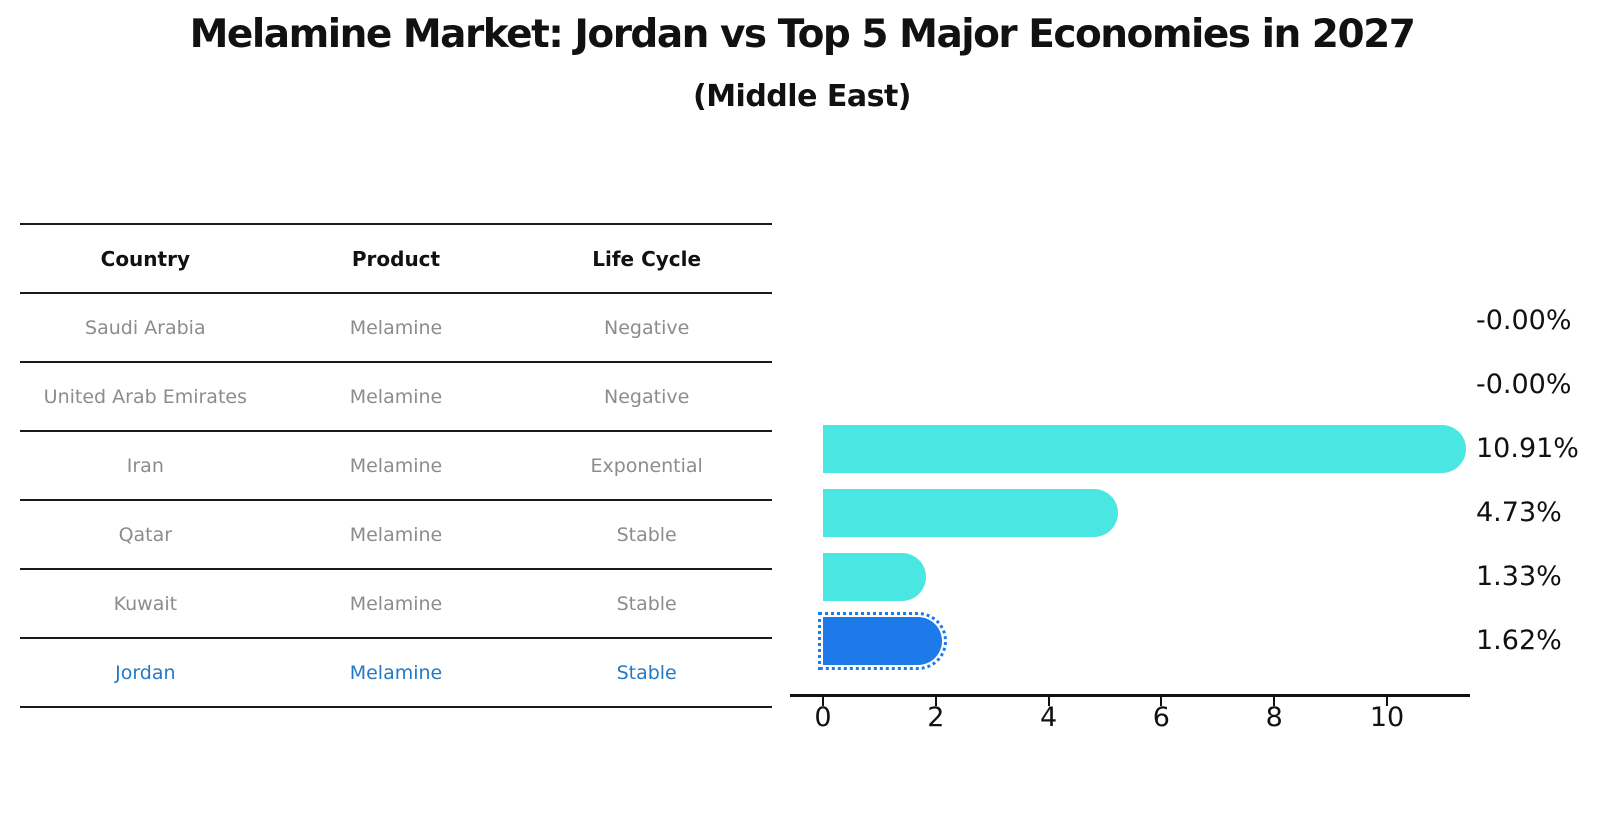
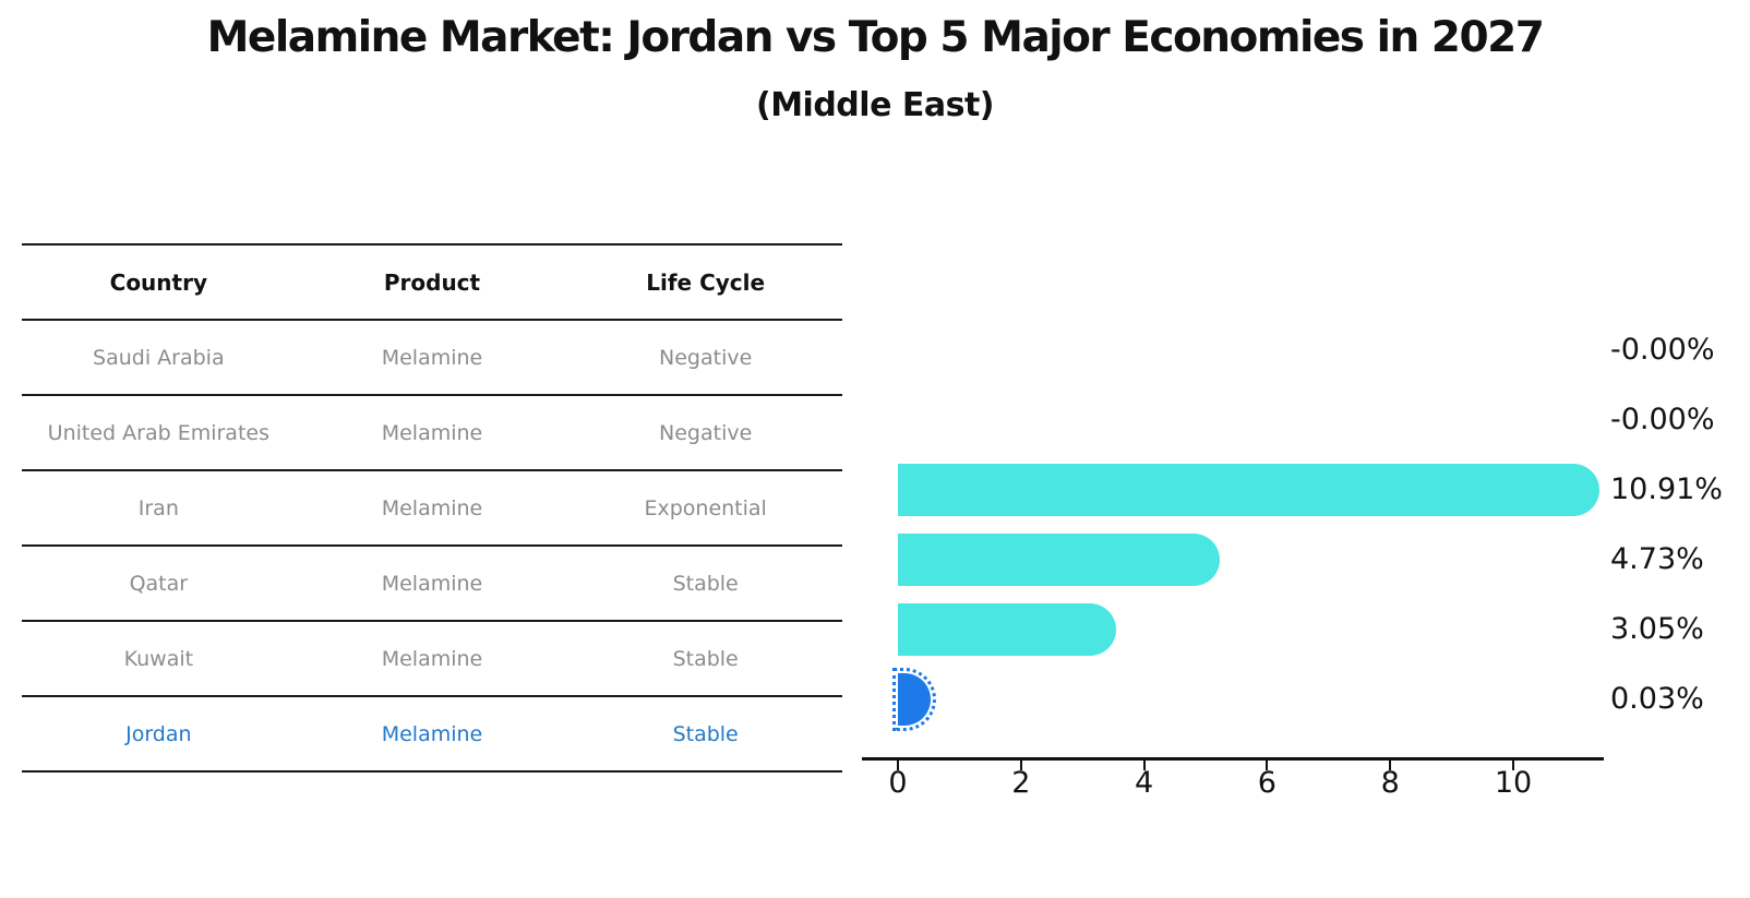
Kuwait: 1.33% -> 3.05%
Jordan: 1.62% -> 0.03%
